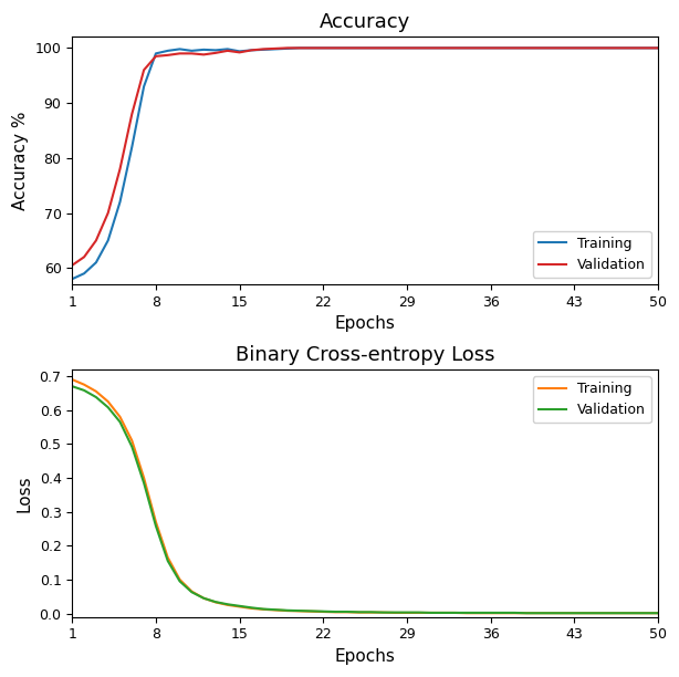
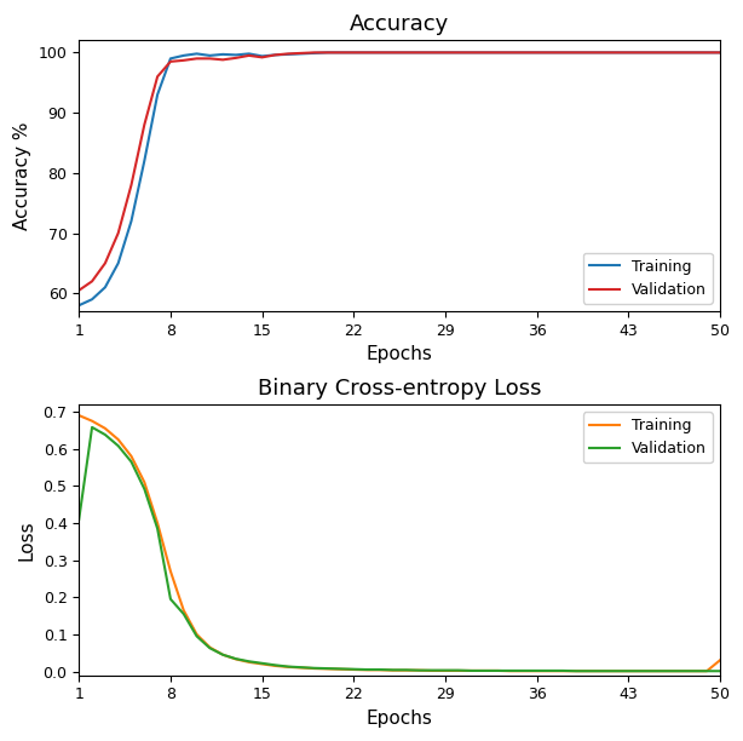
Binary Cross-entropy Loss/Validation/1: 0.670 -> 0.410
Binary Cross-entropy Loss/Validation/8: 0.258 -> 0.195
Binary Cross-entropy Loss/Training/50: 0.001 -> 0.030
